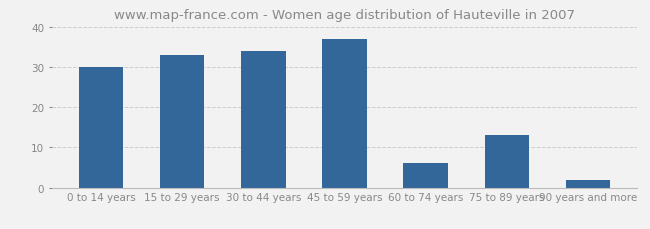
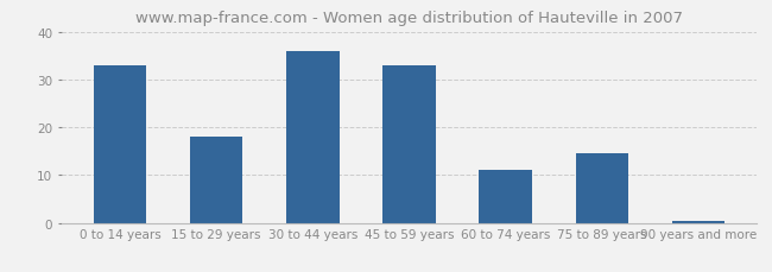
0 to 14 years: 30.0 -> 33.0
15 to 29 years: 33.0 -> 18.0
30 to 44 years: 34.0 -> 36.0
45 to 59 years: 37.0 -> 33.0
60 to 74 years: 6.0 -> 11.0
75 to 89 years: 13.0 -> 14.5
90 years and more: 2.0 -> 0.5
